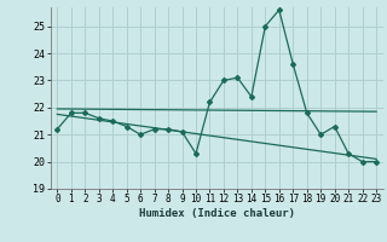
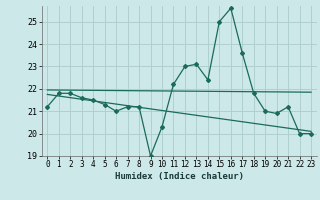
9: 21.1 -> 19.0
20: 21.3 -> 20.9
21: 20.3 -> 21.2
